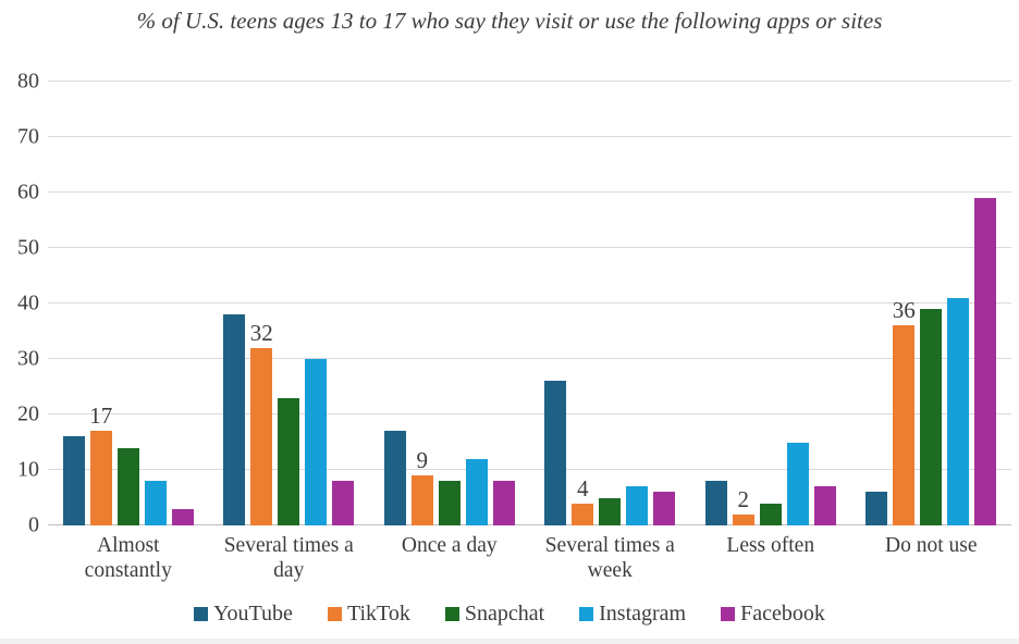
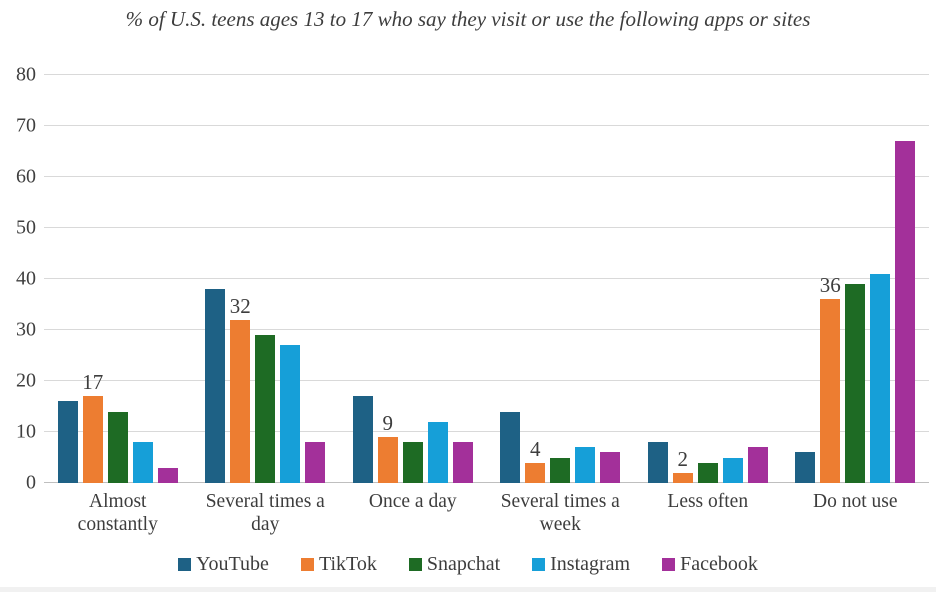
Snapchat/Several times a day: 23 -> 29
Instagram/Several times a day: 30 -> 27
YouTube/Several times a week: 26 -> 14
Instagram/Less often: 15 -> 5
Facebook/Do not use: 59 -> 67
